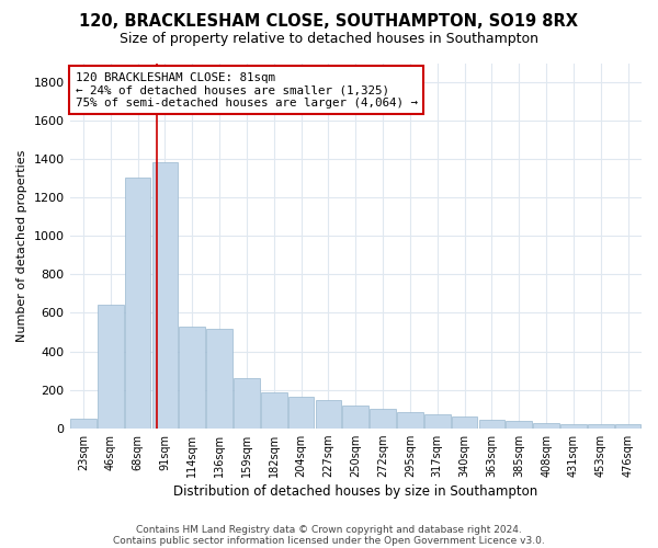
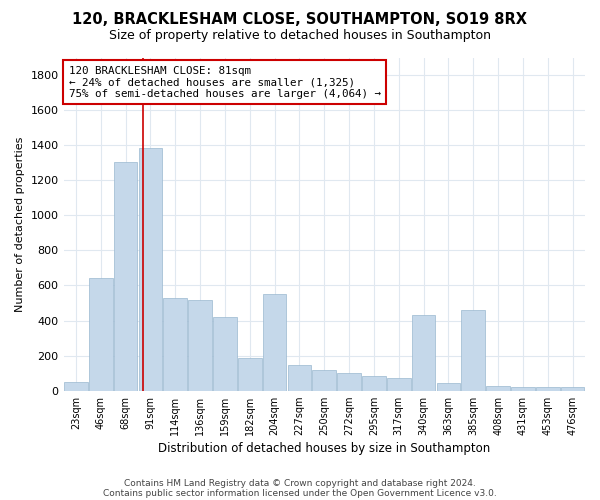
159sqm: 260 -> 420
204sqm: 160 -> 550
340sqm: 60 -> 430
385sqm: 40 -> 460
